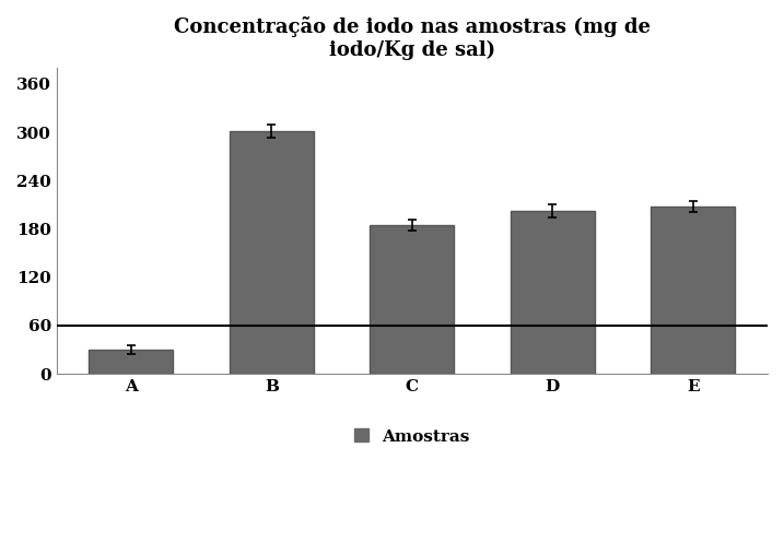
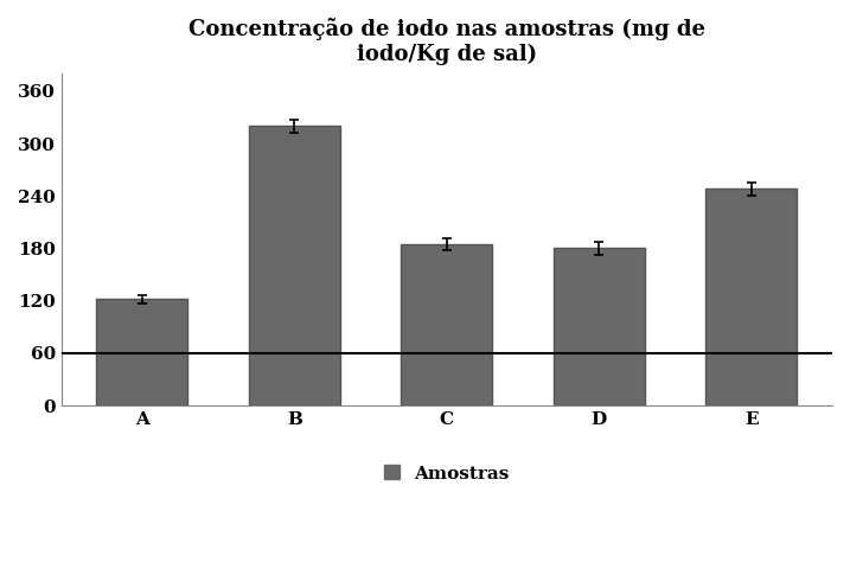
A: 30 -> 122
B: 302 -> 320
D: 202 -> 180
E: 208 -> 248
